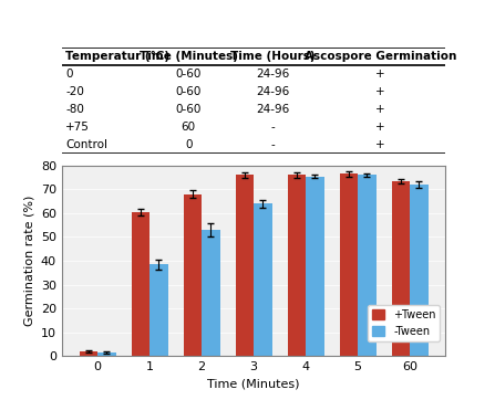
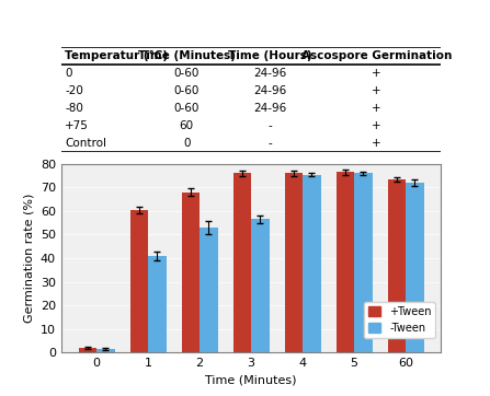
-Tween/1: 38.5 -> 41.0
-Tween/3: 64.0 -> 56.5
